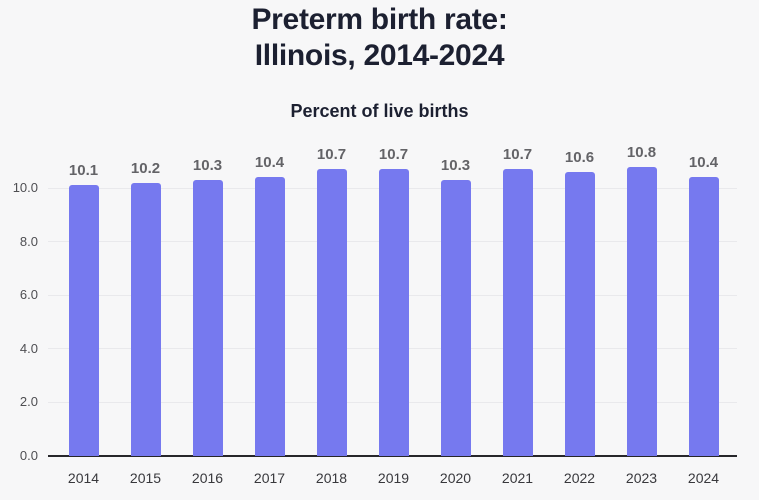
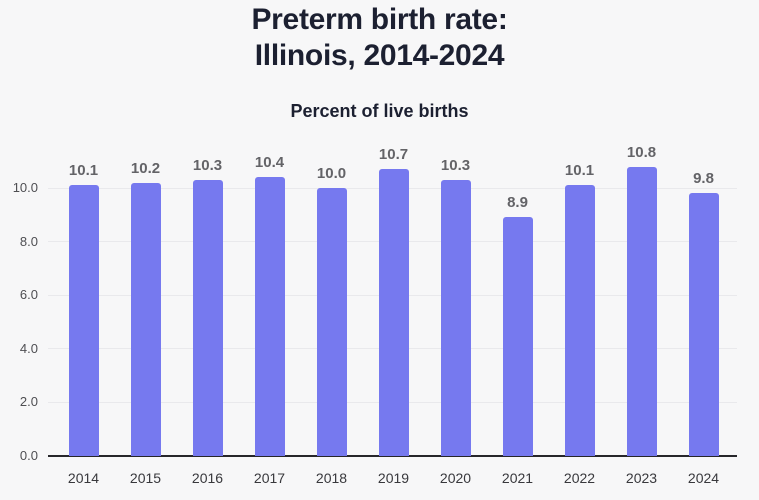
2018: 10.7 -> 10.0
2021: 10.7 -> 8.9
2022: 10.6 -> 10.1
2024: 10.4 -> 9.8
